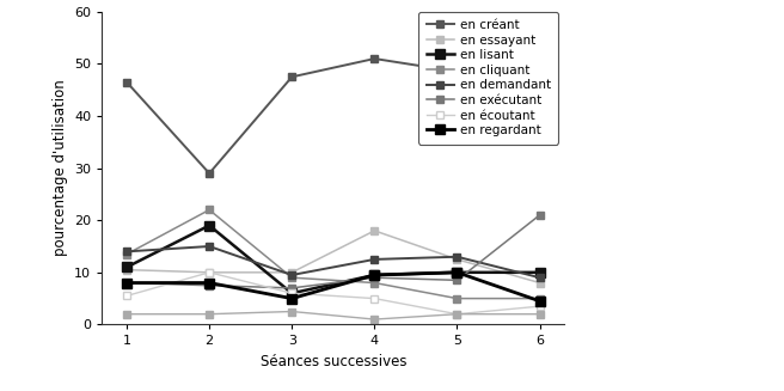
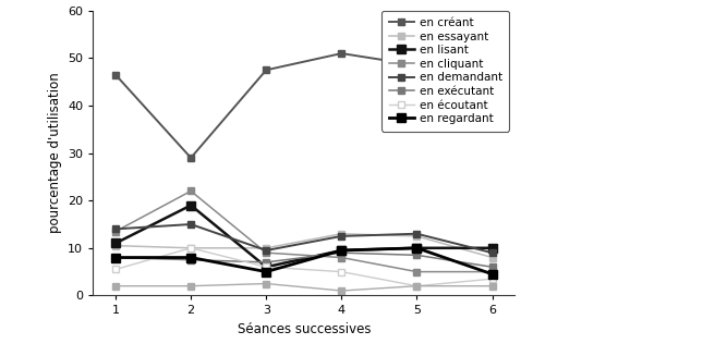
en essayant/4: 18.0 -> 13.0
en exécutant/6: 21.0 -> 6.0
